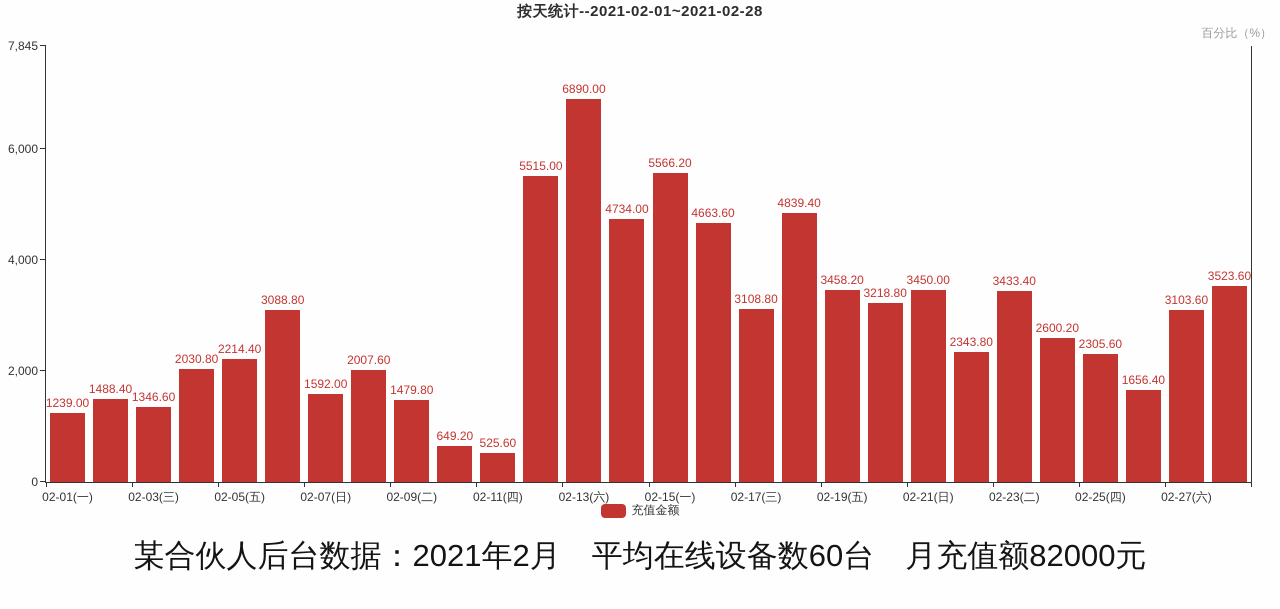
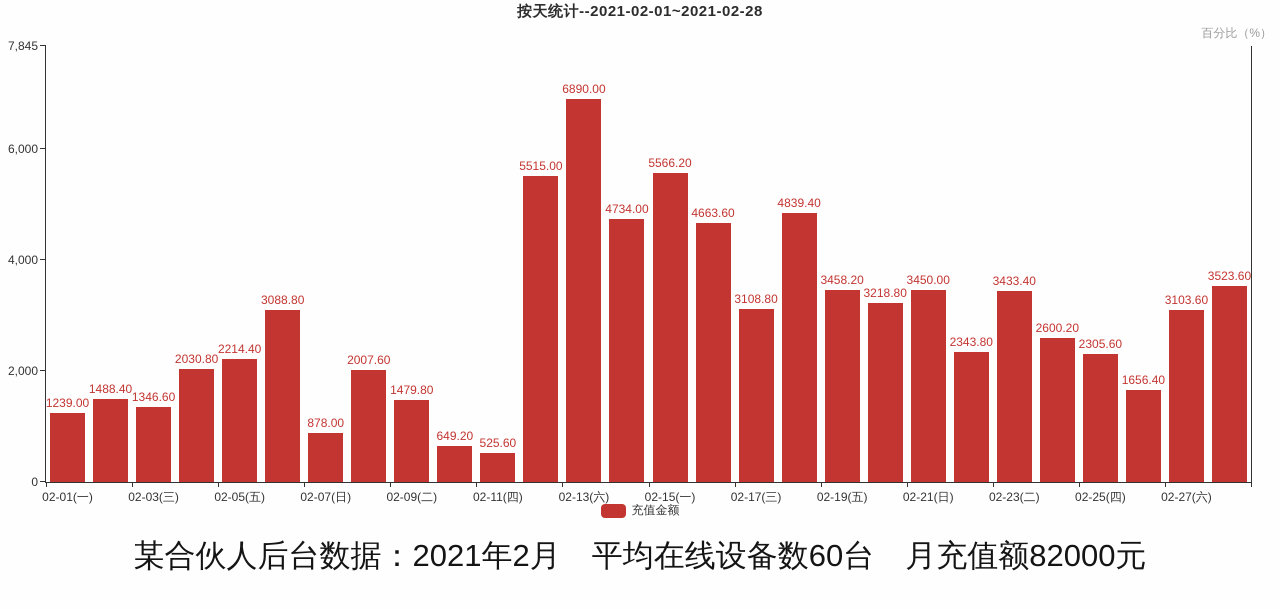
02-07(日): 1592.00 -> 878.00
